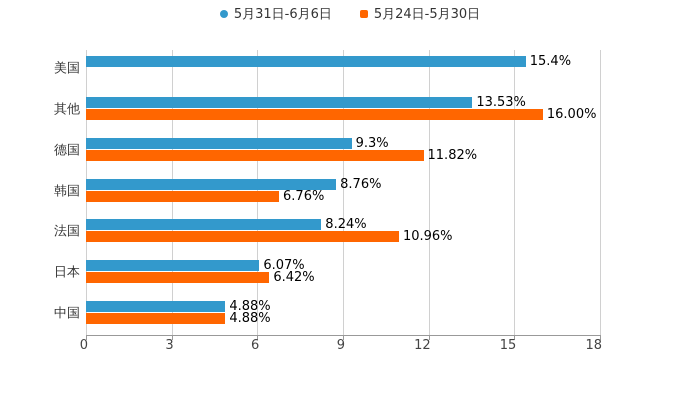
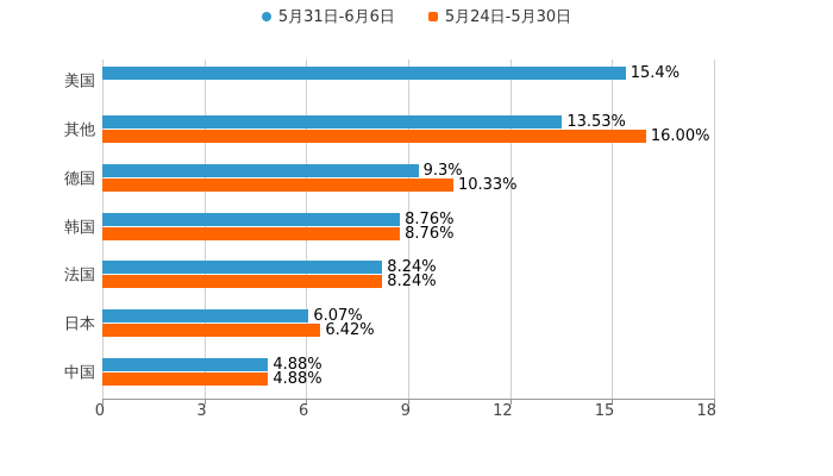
5月24日-5月30日/德国: 11.82% -> 10.33%
5月24日-5月30日/韩国: 6.76% -> 8.76%
5月24日-5月30日/法国: 10.96% -> 8.24%
